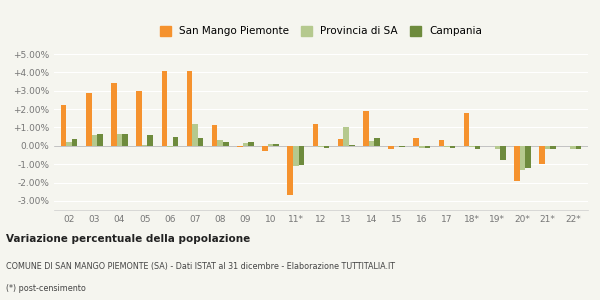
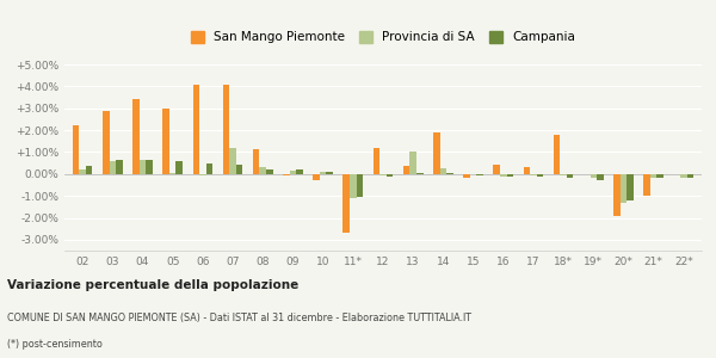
Campania/14: 0.4% -> 0.1%
Campania/19*: -0.8% -> -0.3%
